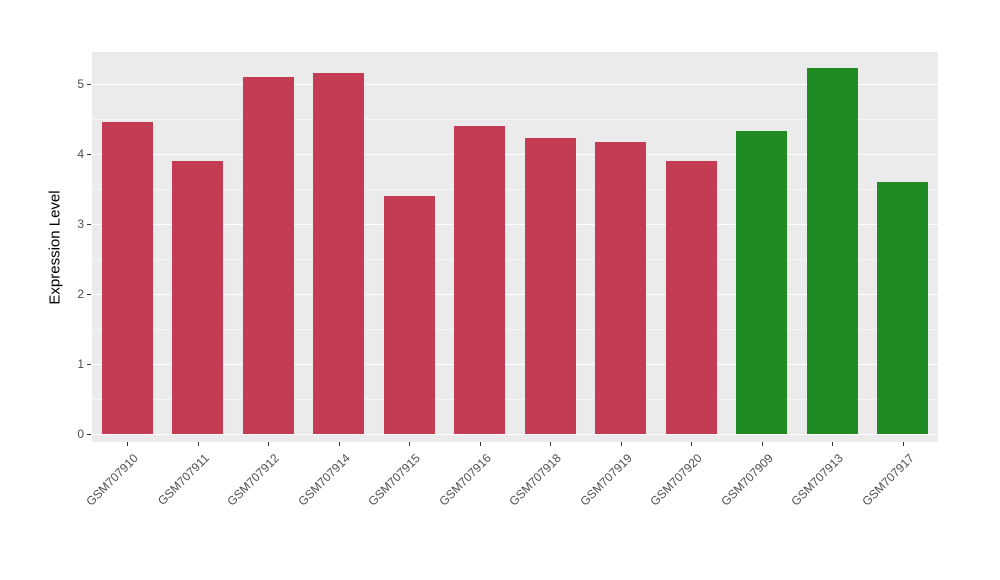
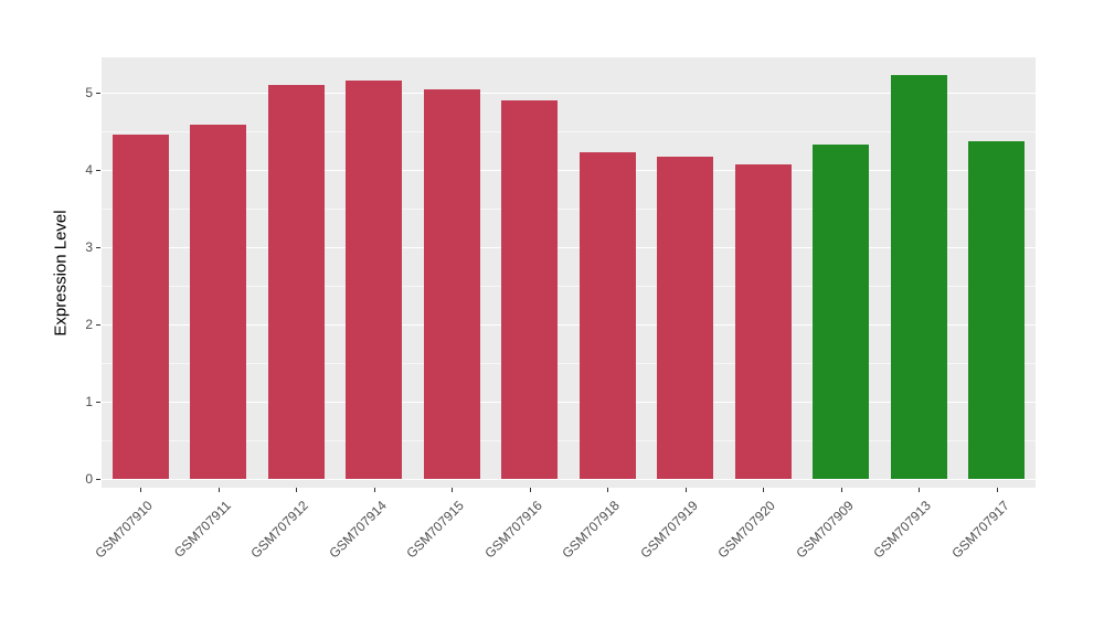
GSM707911: 3.9 -> 4.6
GSM707915: 3.4 -> 5.0
GSM707916: 4.4 -> 4.9
GSM707920: 3.9 -> 4.1
GSM707917: 3.6 -> 4.4
